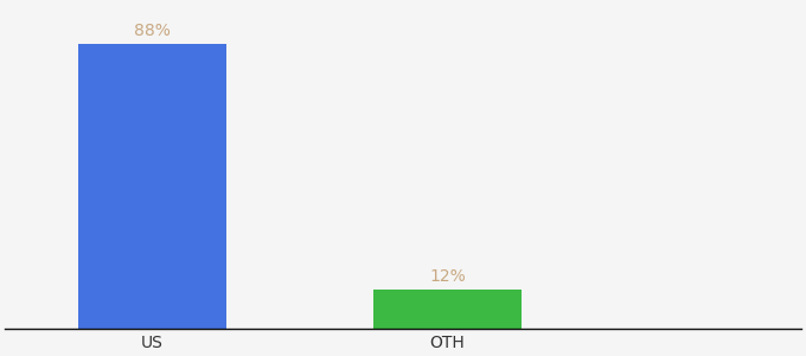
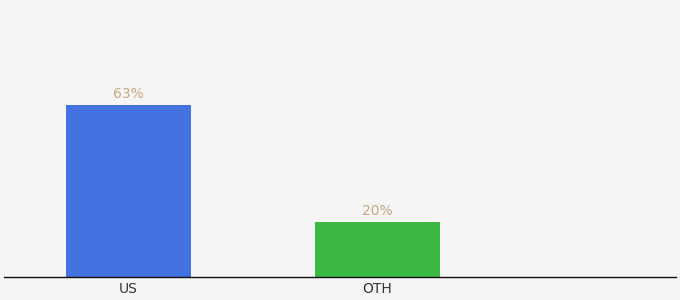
US: 88% -> 63%
OTH: 12% -> 20%
